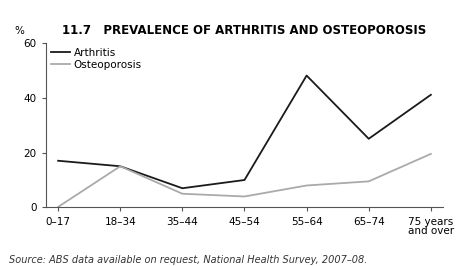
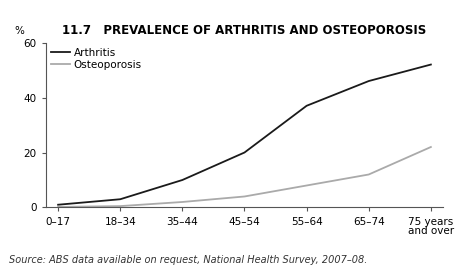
Arthritis/0–17: 17 -> 1
Arthritis/18–34: 15 -> 3
Osteoporosis/18–34: 15.0 -> 0.5
Arthritis/35–44: 7 -> 10
Osteoporosis/35–44: 5.0 -> 2.0
Arthritis/45–54: 10 -> 20
Arthritis/55–64: 48 -> 37
Arthritis/65–74: 25 -> 46
Osteoporosis/65–74: 9.5 -> 12.0
Arthritis/75 years and over: 41 -> 52
Osteoporosis/75 years and over: 19.5 -> 22.0
